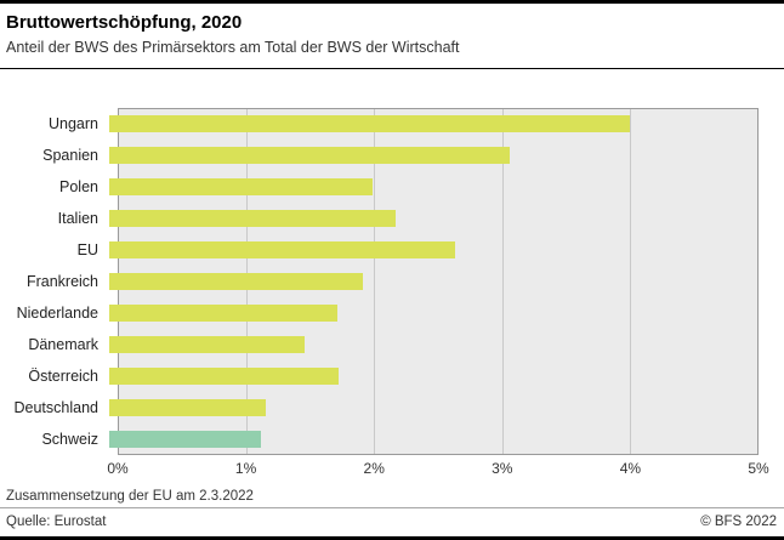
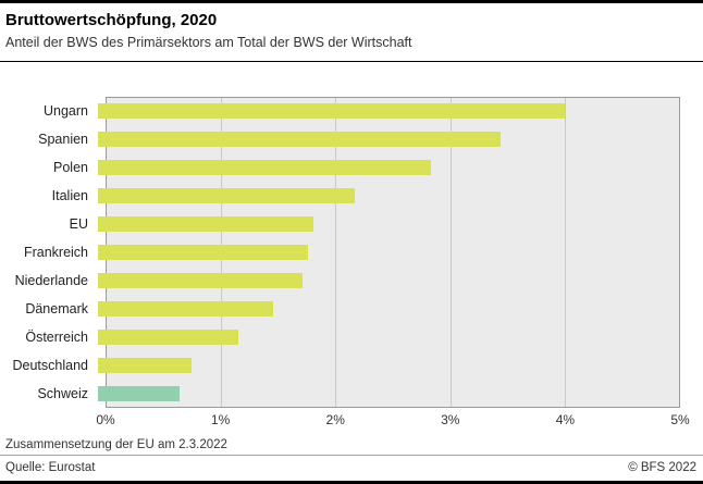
Spanien: 3.08% -> 3.45%
Polen: 2.02% -> 2.85%
EU: 2.66% -> 1.85%
Frankreich: 1.95% -> 1.80%
Österreich: 1.76% -> 1.20%
Deutschland: 1.20% -> 0.80%
Schweiz: 1.17% -> 0.70%
